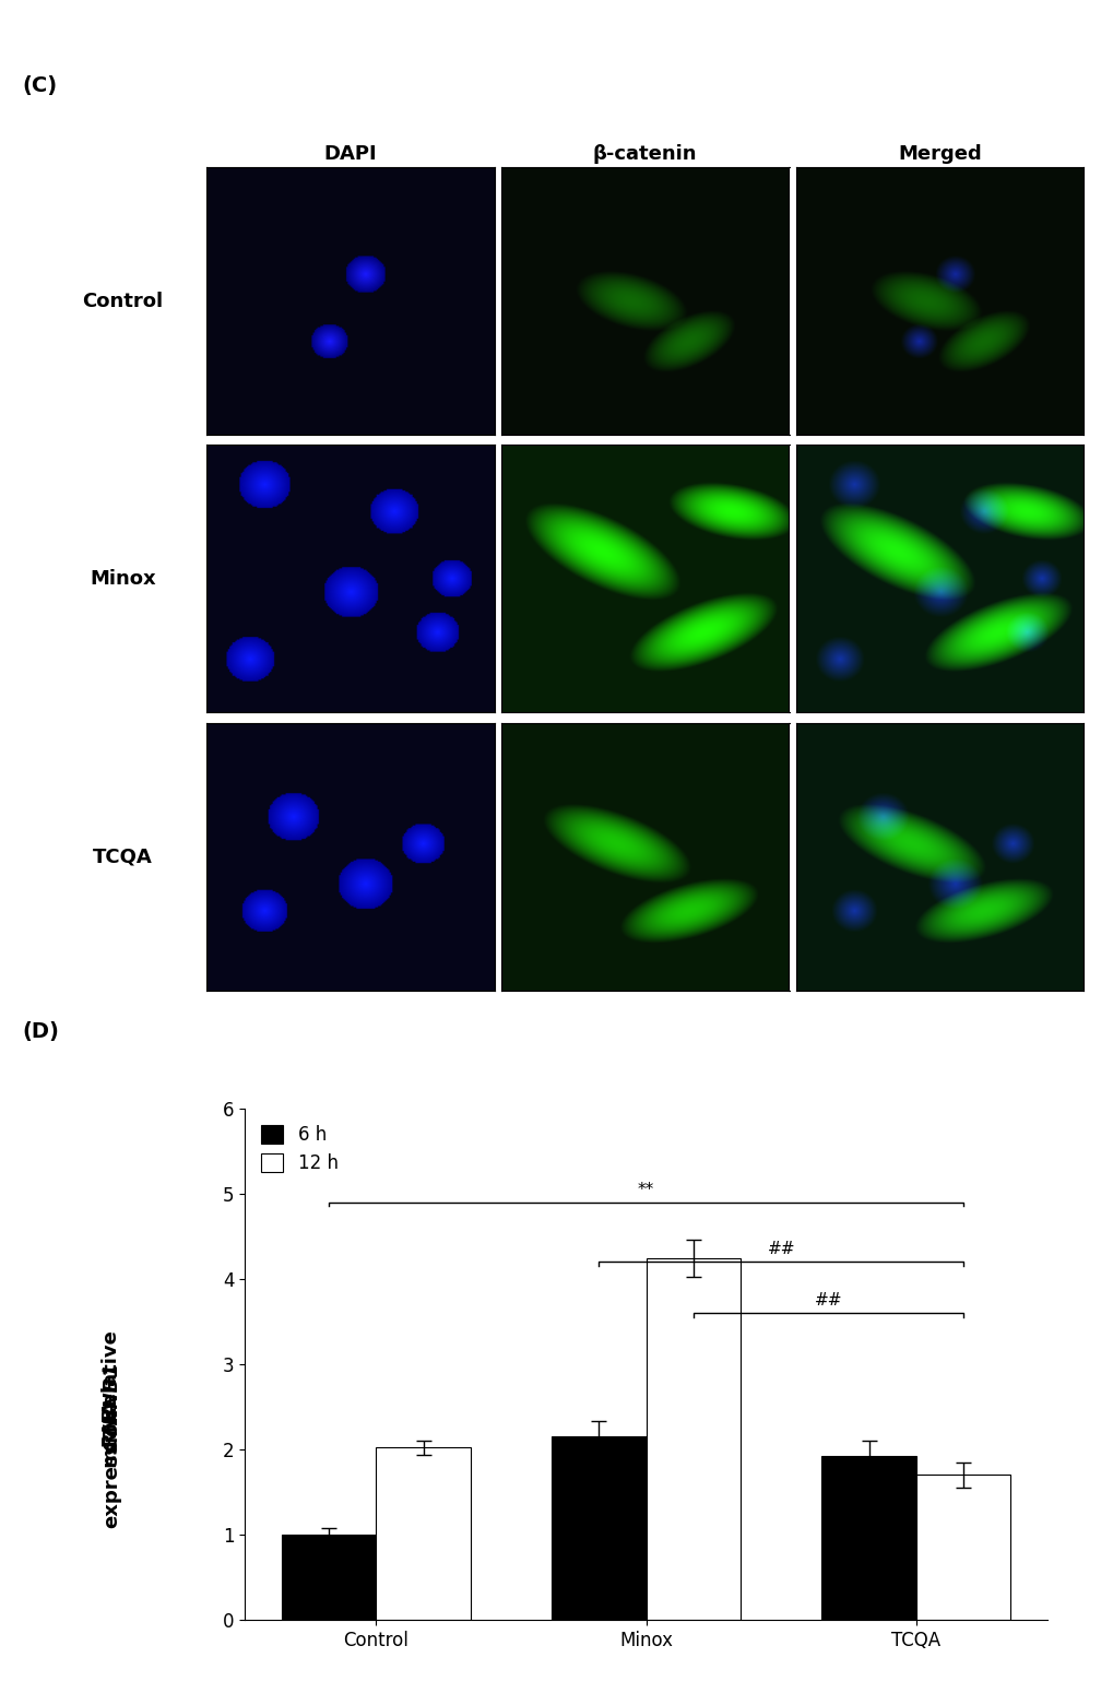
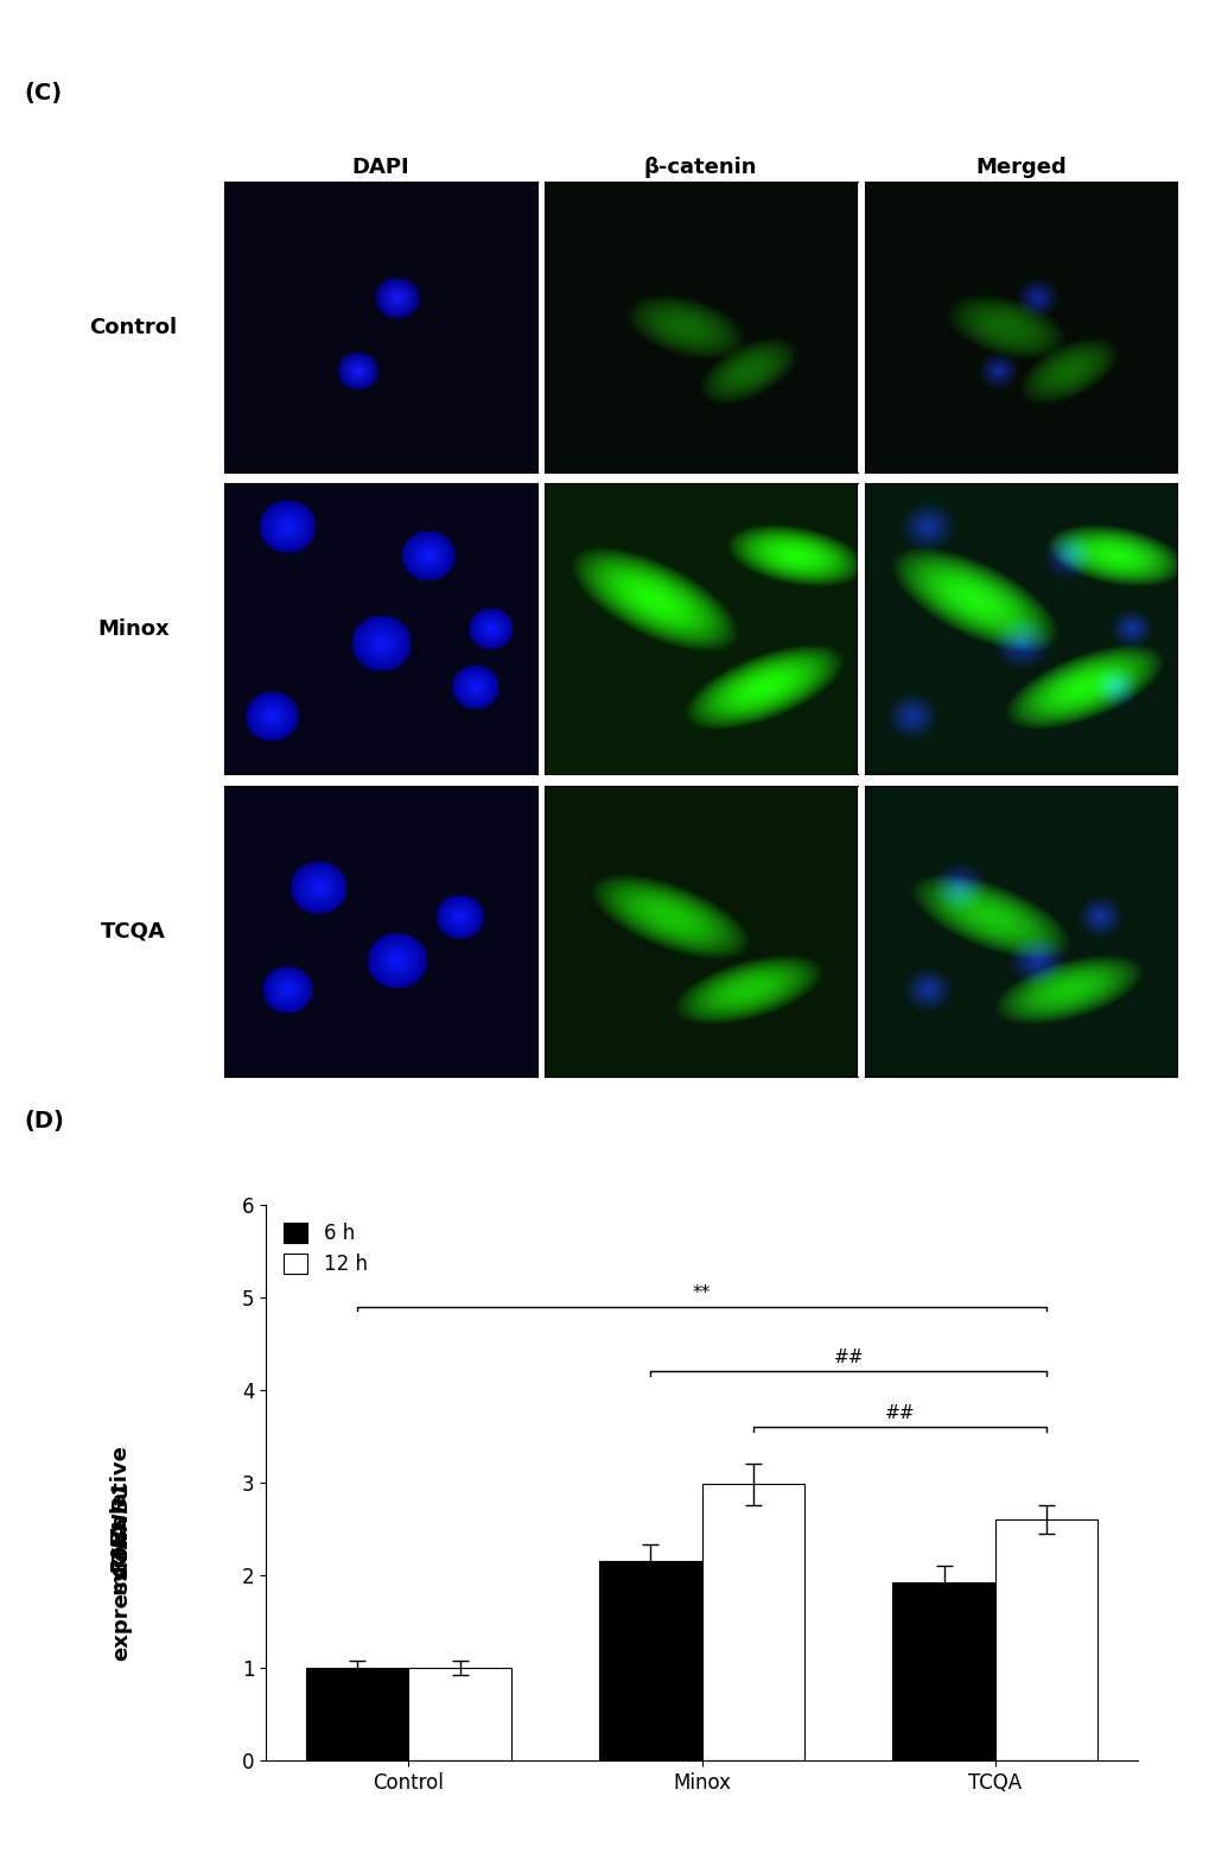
12 h/Control: 2.02 -> 1.00
12 h/Minox: 4.24 -> 2.98
12 h/TCQA: 1.70 -> 2.60
